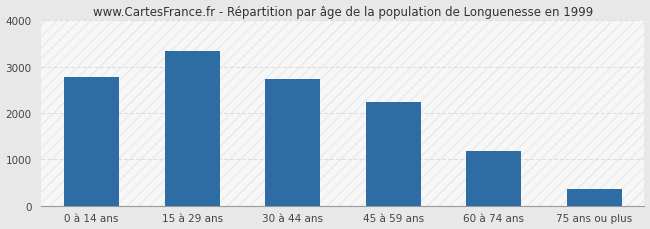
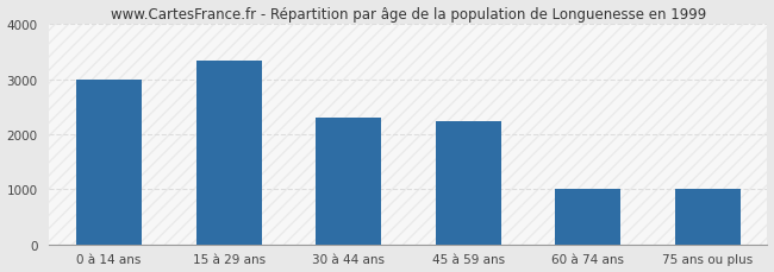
0 à 14 ans: 2780 -> 3000
30 à 44 ans: 2730 -> 2300
60 à 74 ans: 1170 -> 1000
75 ans ou plus: 360 -> 1000
